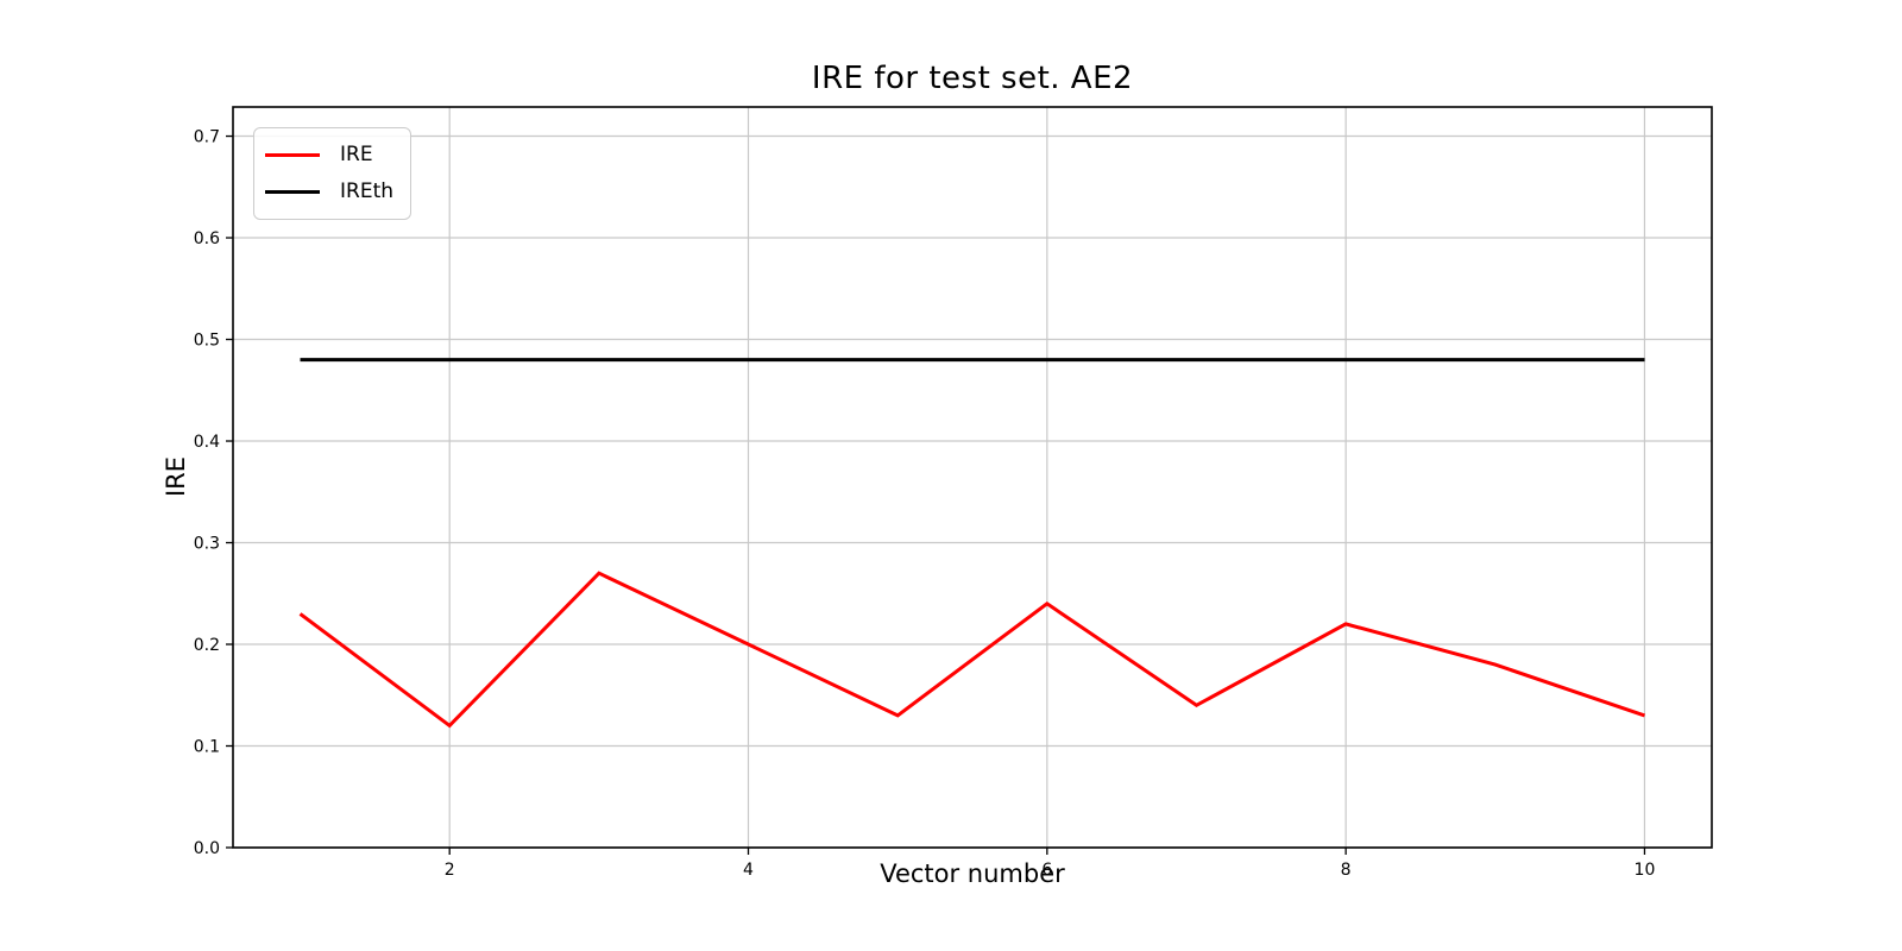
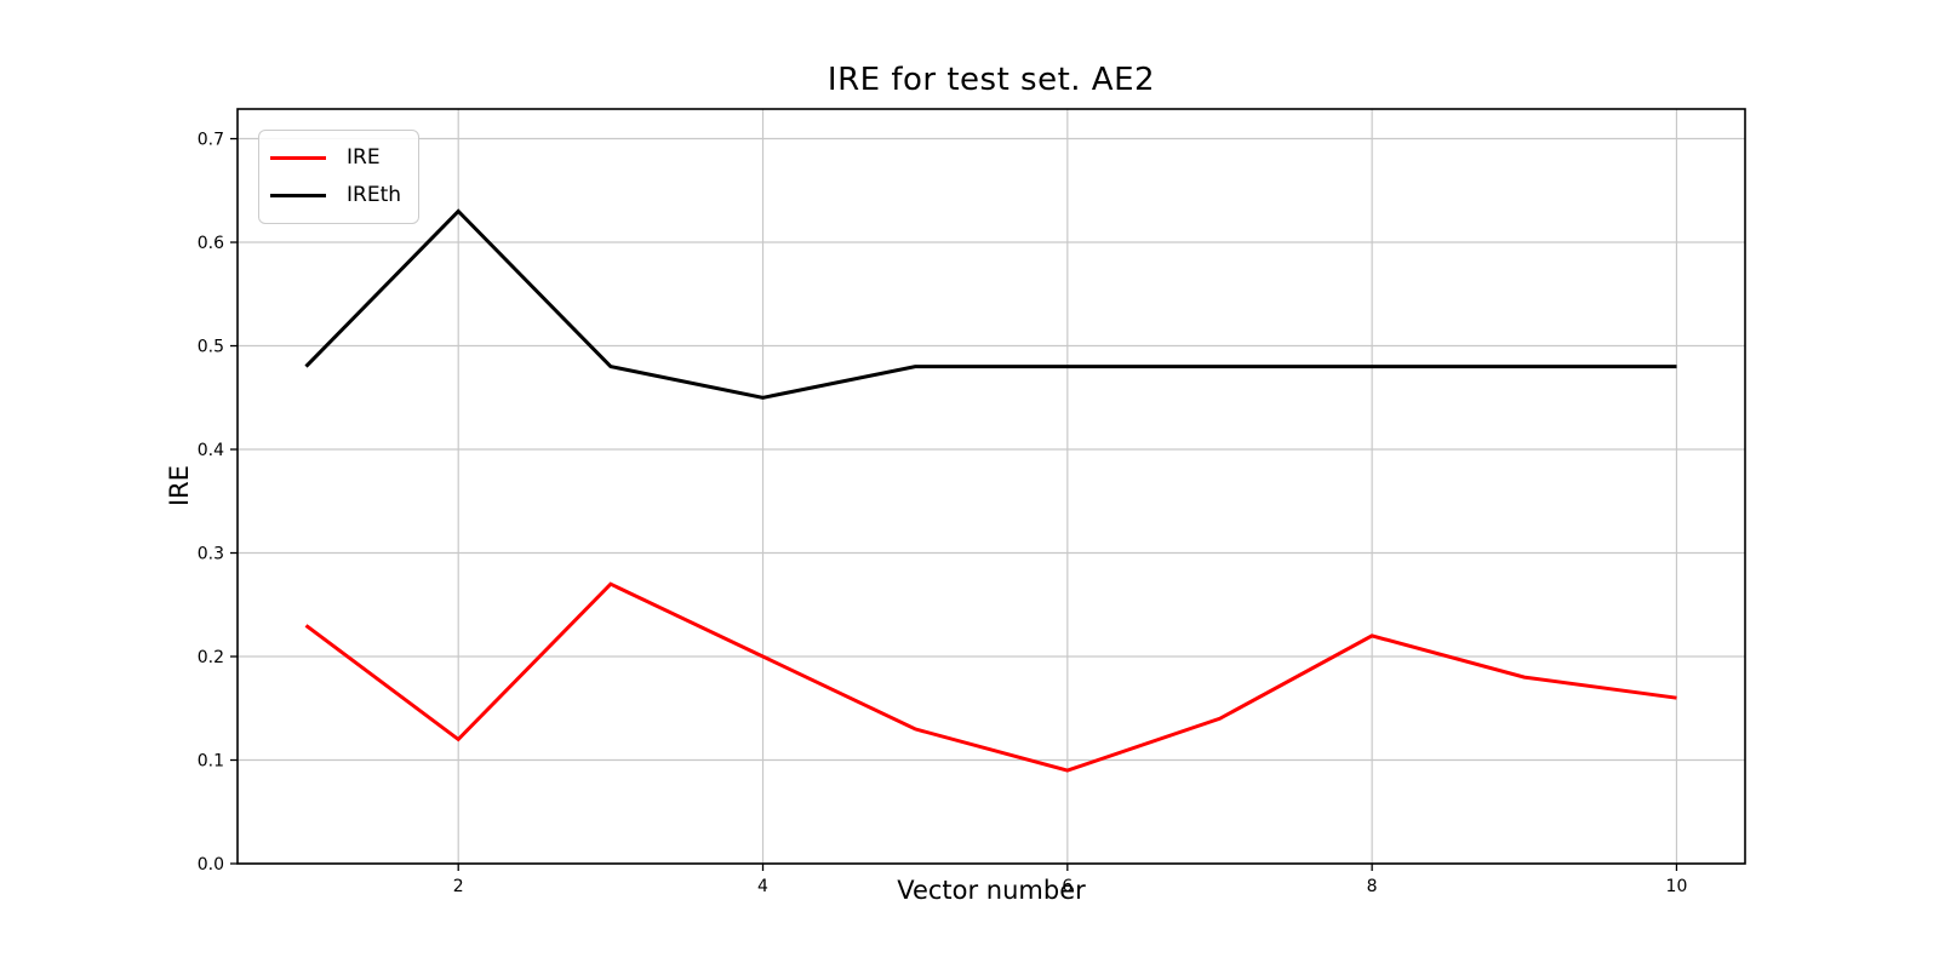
IREth/2: 0.48 -> 0.63
IREth/4: 0.48 -> 0.45
IRE/6: 0.24 -> 0.09
IRE/10: 0.13 -> 0.16
